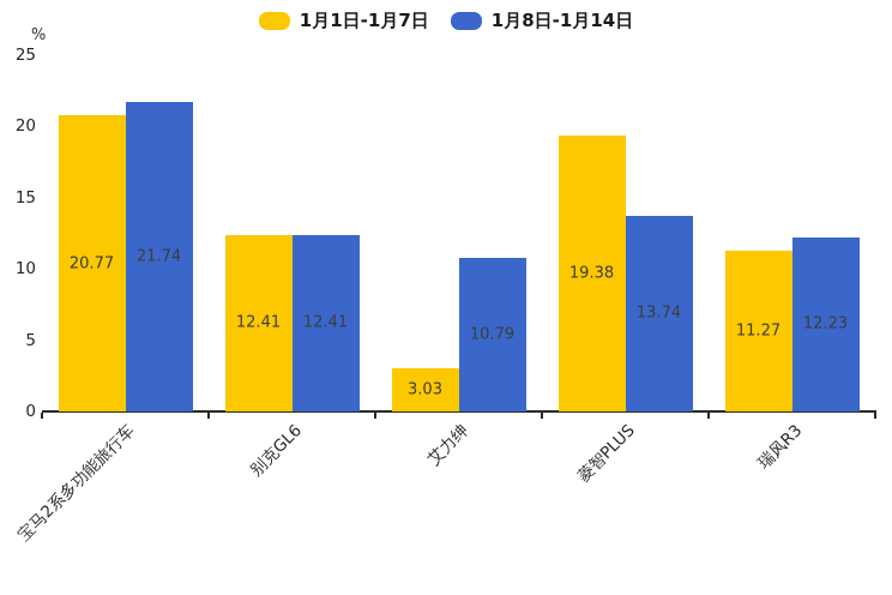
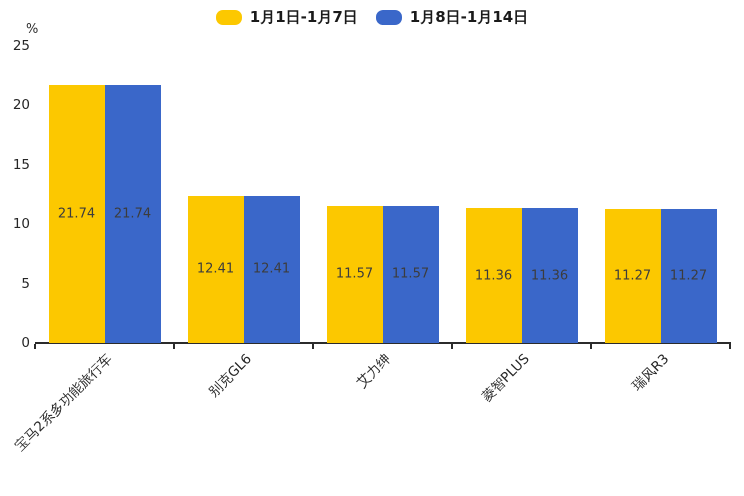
1月1日-1月7日/宝马2系多功能旅行车: 20.77 -> 21.74
1月1日-1月7日/艾力绅: 3.03 -> 11.57
1月8日-1月14日/艾力绅: 10.79 -> 11.57
1月1日-1月7日/菱智PLUS: 19.38 -> 11.36
1月8日-1月14日/菱智PLUS: 13.74 -> 11.36
1月8日-1月14日/瑞风R3: 12.23 -> 11.27
